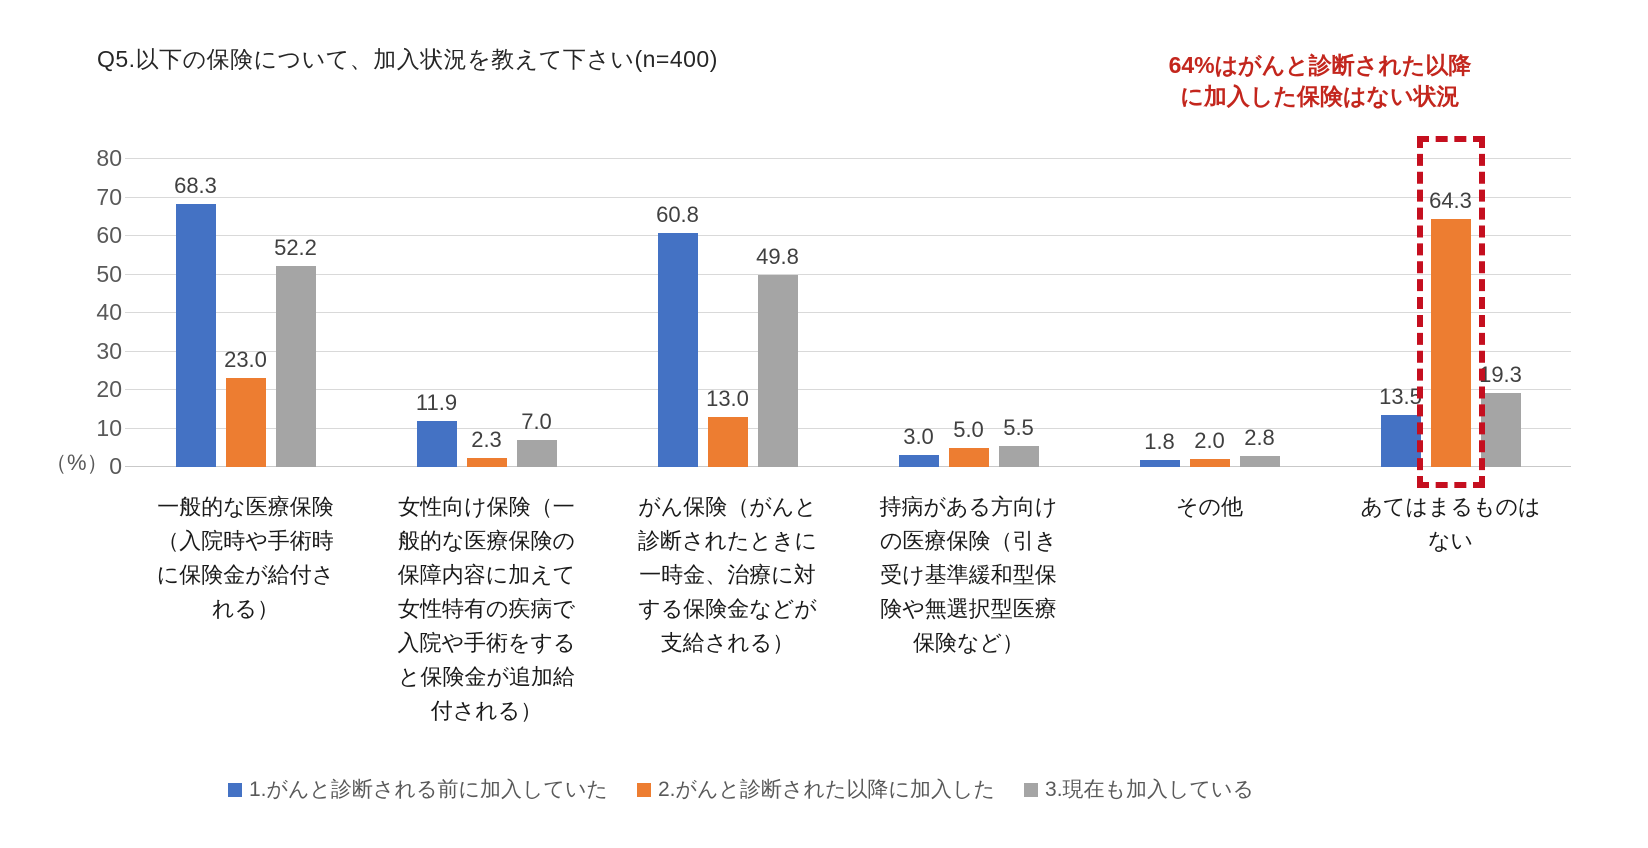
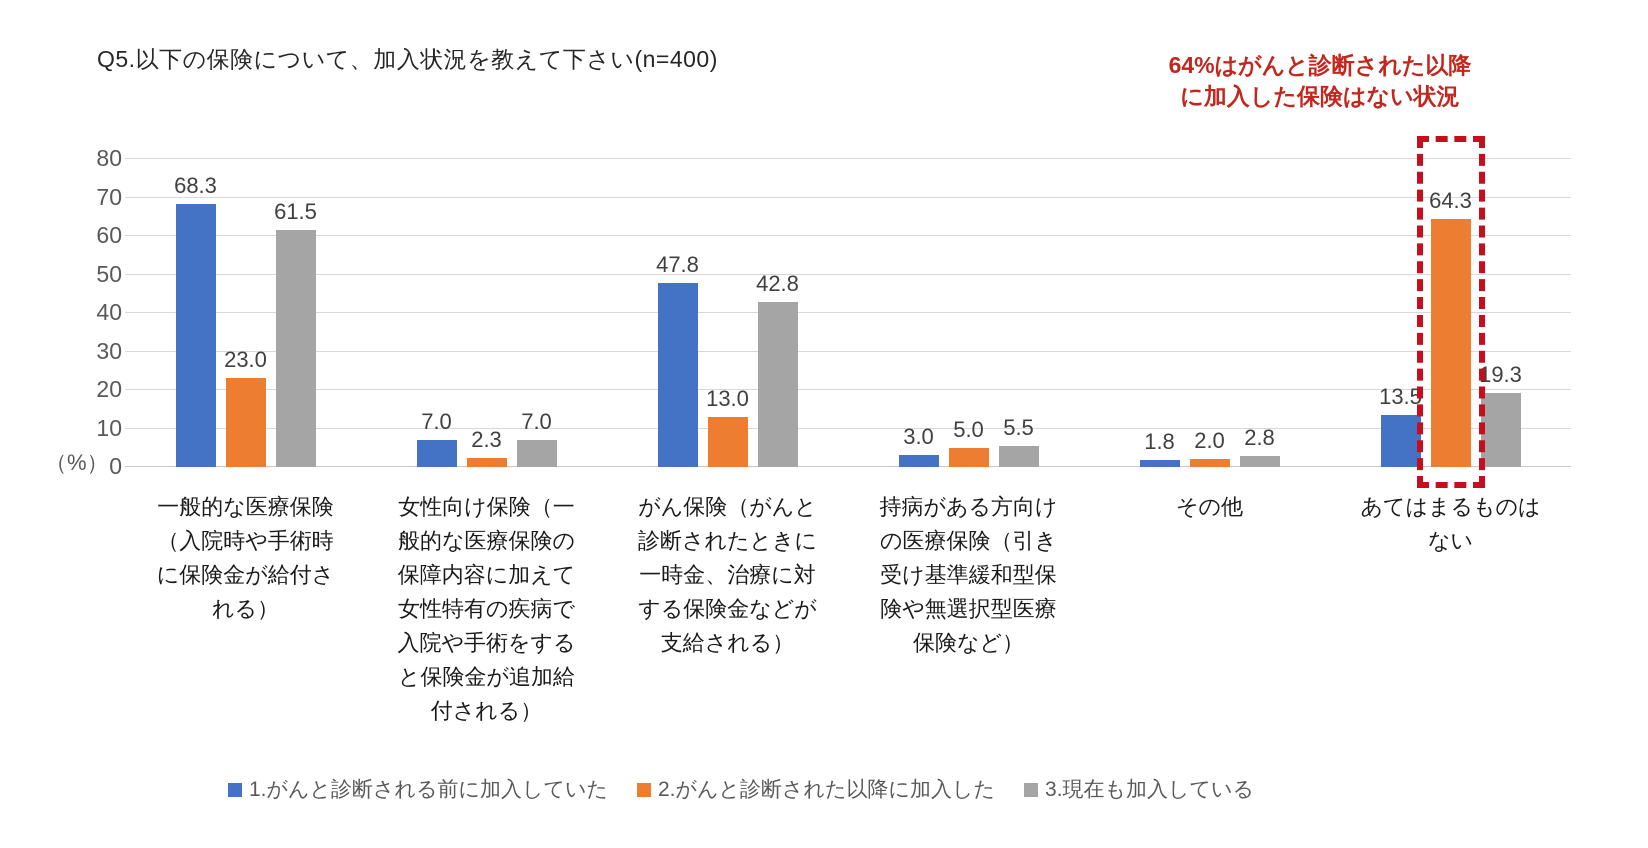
3.現在も加入している/一般的な医療保険（入院時や手術時に保険金が給付される）: 52.2 -> 61.5
1.がんと診断される前に加入していた/女性向け保険（一般的な医療保険の保障内容に加えて女性特有の疾病で入院や手術をすると保険金が追加給付される）: 11.9 -> 7.0
1.がんと診断される前に加入していた/がん保険（がんと診断されたときに一時金、治療に対する保険金などが支給される）: 60.8 -> 47.8
3.現在も加入している/がん保険（がんと診断されたときに一時金、治療に対する保険金などが支給される）: 49.8 -> 42.8
